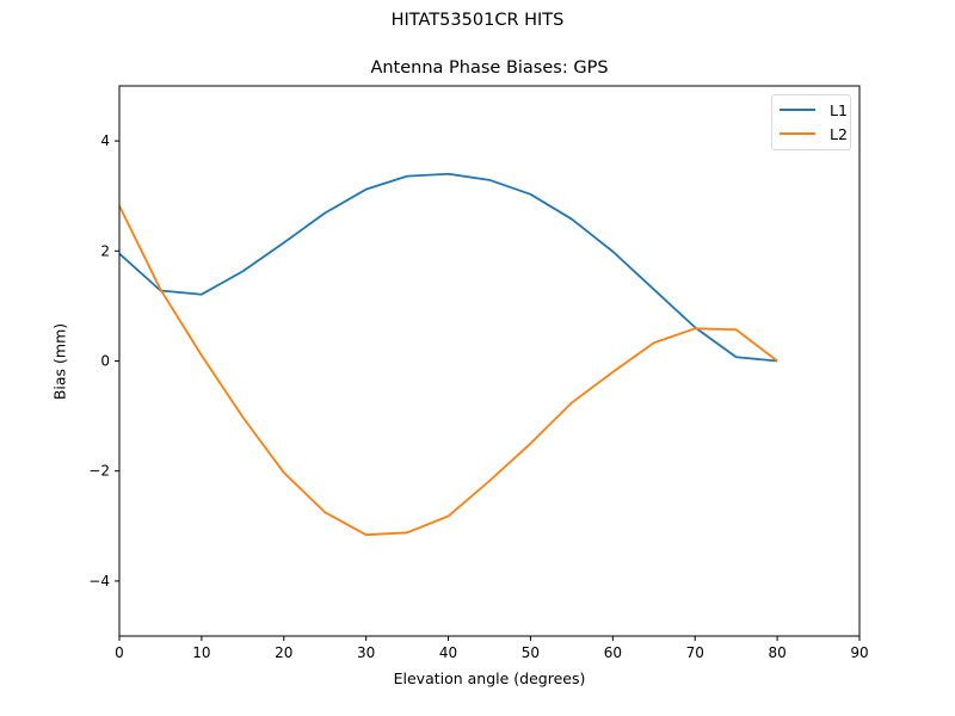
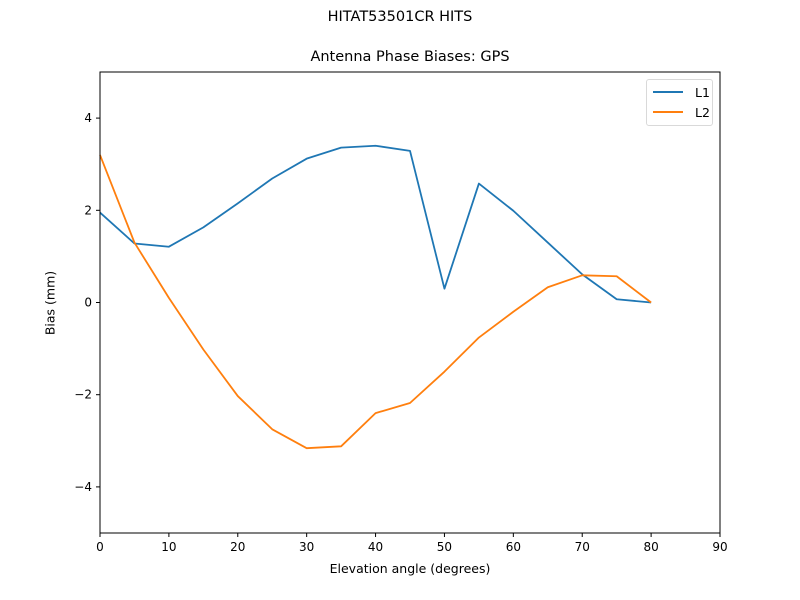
L2/0: 2.8 -> 3.2
L2/40: -2.8 -> -2.4
L1/50: 3.0 -> 0.3
